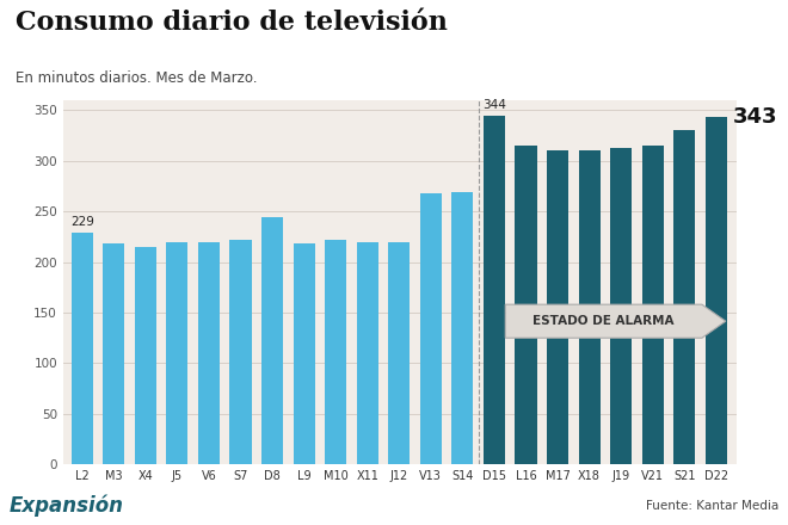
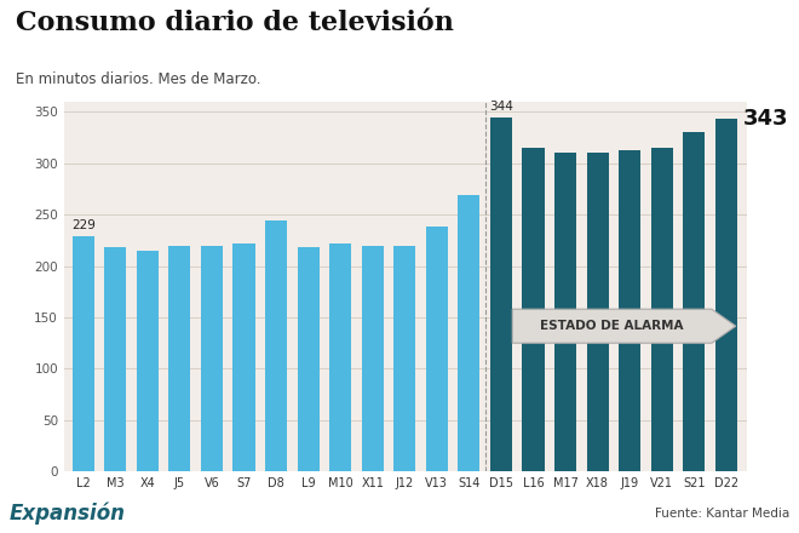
V13: 268 -> 238
